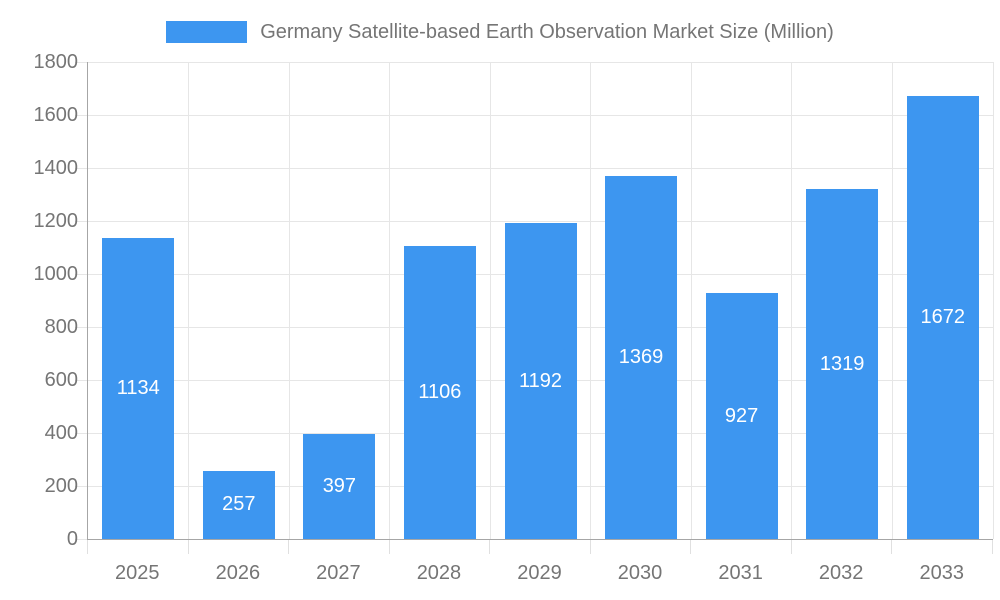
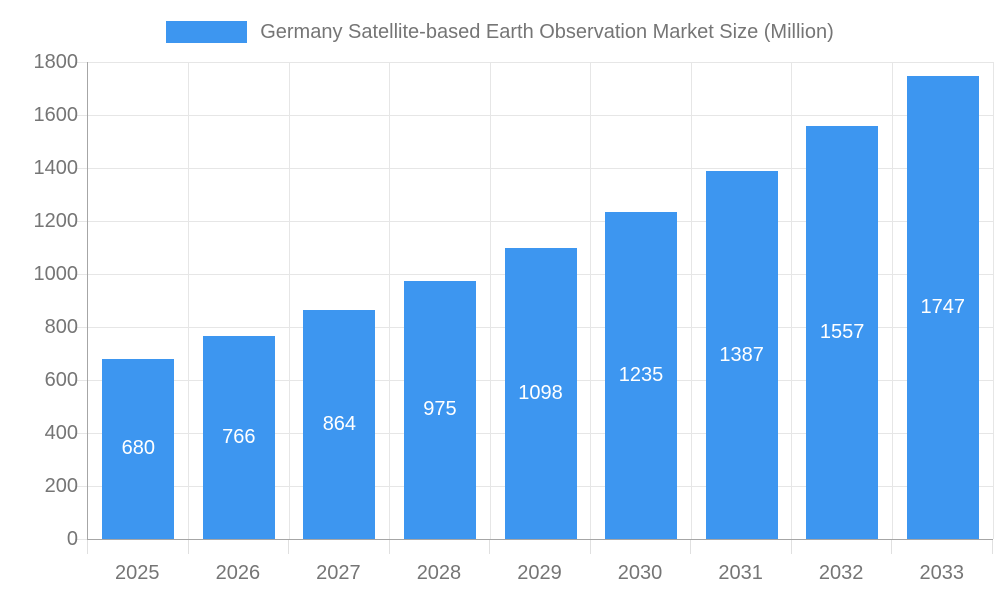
2025: 1134 -> 680
2026: 257 -> 766
2027: 397 -> 864
2028: 1106 -> 975
2029: 1192 -> 1098
2030: 1369 -> 1235
2031: 927 -> 1387
2032: 1319 -> 1557
2033: 1672 -> 1747
